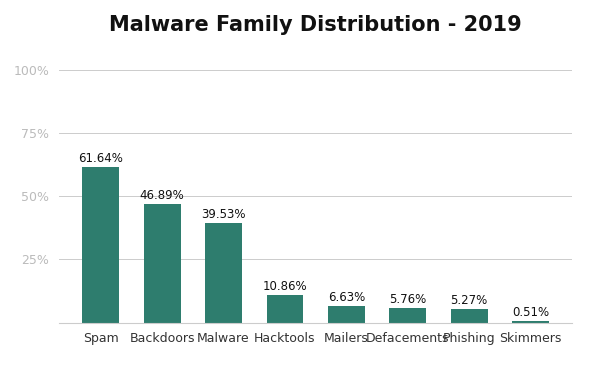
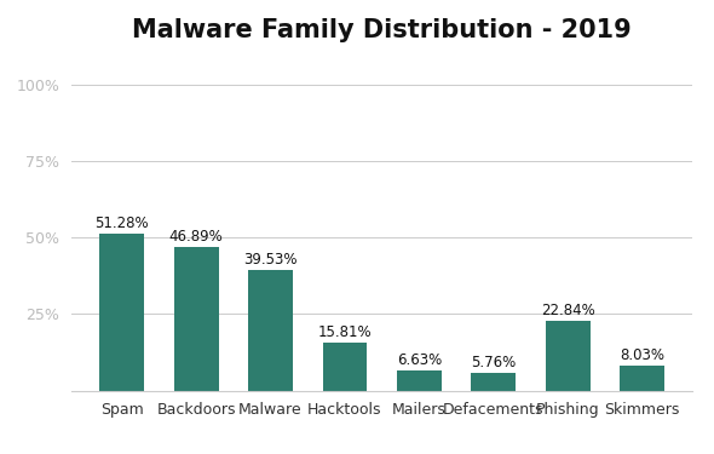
Spam: 61.64% -> 51.28%
Hacktools: 10.86% -> 15.81%
Phishing: 5.27% -> 22.84%
Skimmers: 0.51% -> 8.03%
